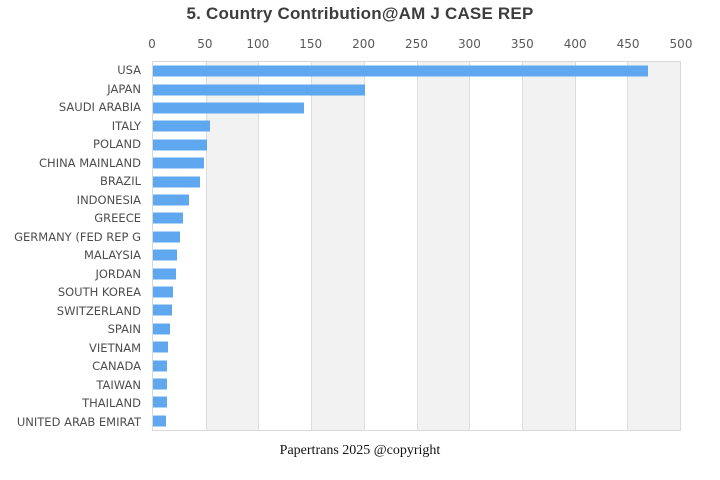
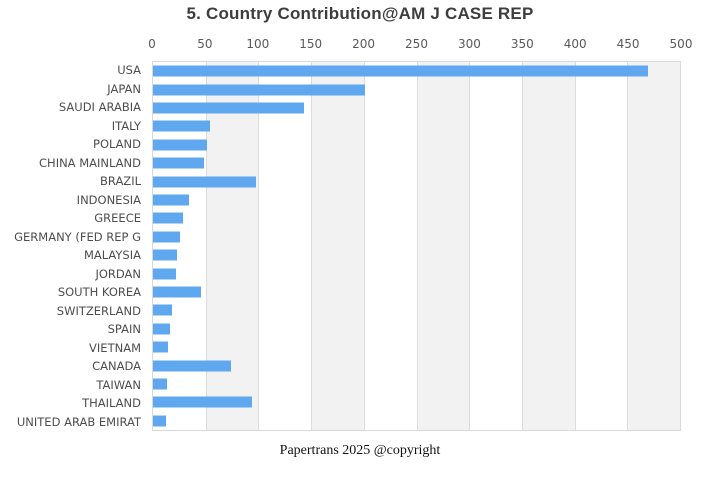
BRAZIL: 45 -> 98
SOUTH KOREA: 19 -> 46
CANADA: 13 -> 74
THAILAND: 13 -> 94
